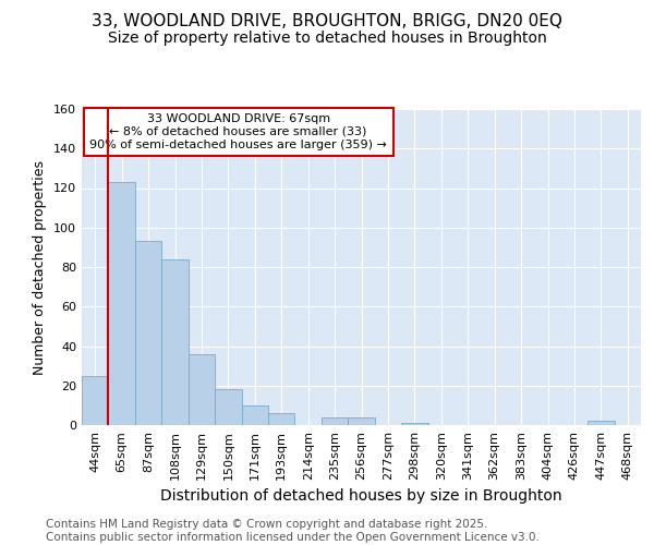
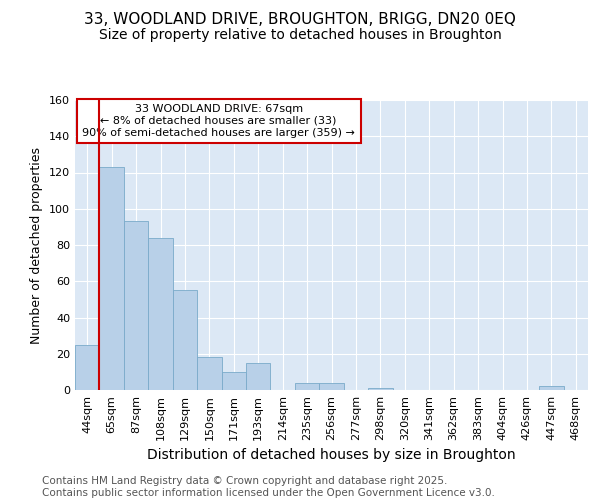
129sqm: 36 -> 55
193sqm: 6 -> 15
